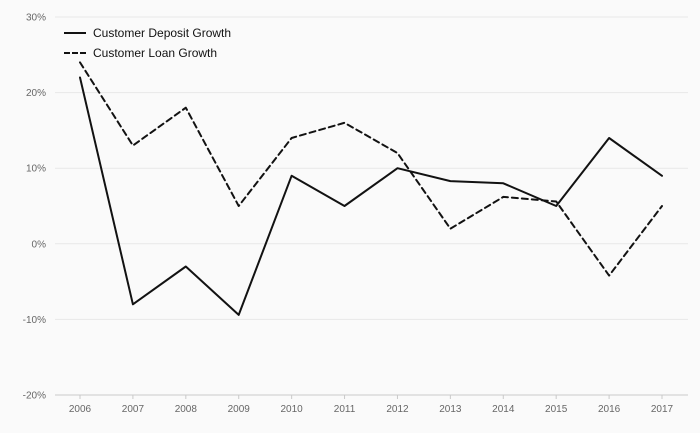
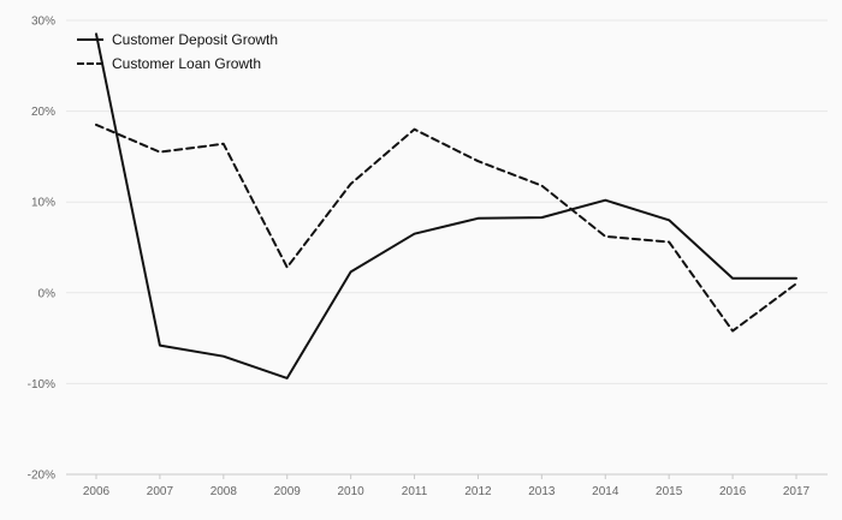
Customer Deposit Growth/2006: 22% -> 28%
Customer Loan Growth/2006: 24% -> 18%
Customer Deposit Growth/2007: -8% -> -6%
Customer Loan Growth/2007: 13% -> 16%
Customer Deposit Growth/2008: -3% -> -7%
Customer Loan Growth/2008: 18% -> 16%
Customer Loan Growth/2009: 5% -> 3%
Customer Deposit Growth/2010: 9% -> 2%
Customer Loan Growth/2010: 14% -> 12%
Customer Deposit Growth/2011: 5% -> 6%
Customer Loan Growth/2011: 16% -> 18%
Customer Deposit Growth/2012: 10% -> 8%
Customer Loan Growth/2012: 12% -> 14%
Customer Loan Growth/2013: 2% -> 12%
Customer Deposit Growth/2014: 8% -> 10%
Customer Deposit Growth/2015: 5% -> 8%
Customer Deposit Growth/2016: 14% -> 2%
Customer Deposit Growth/2017: 9% -> 2%
Customer Loan Growth/2017: 5% -> 1%
